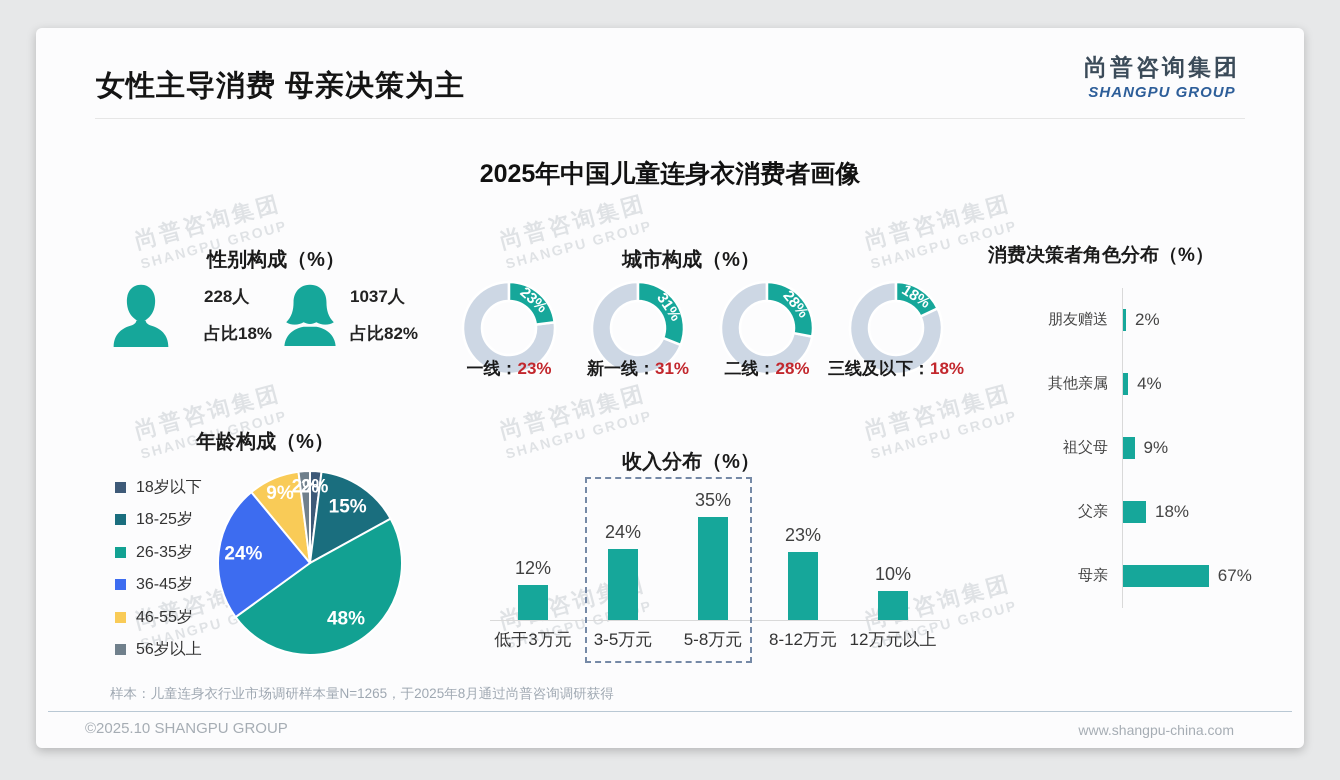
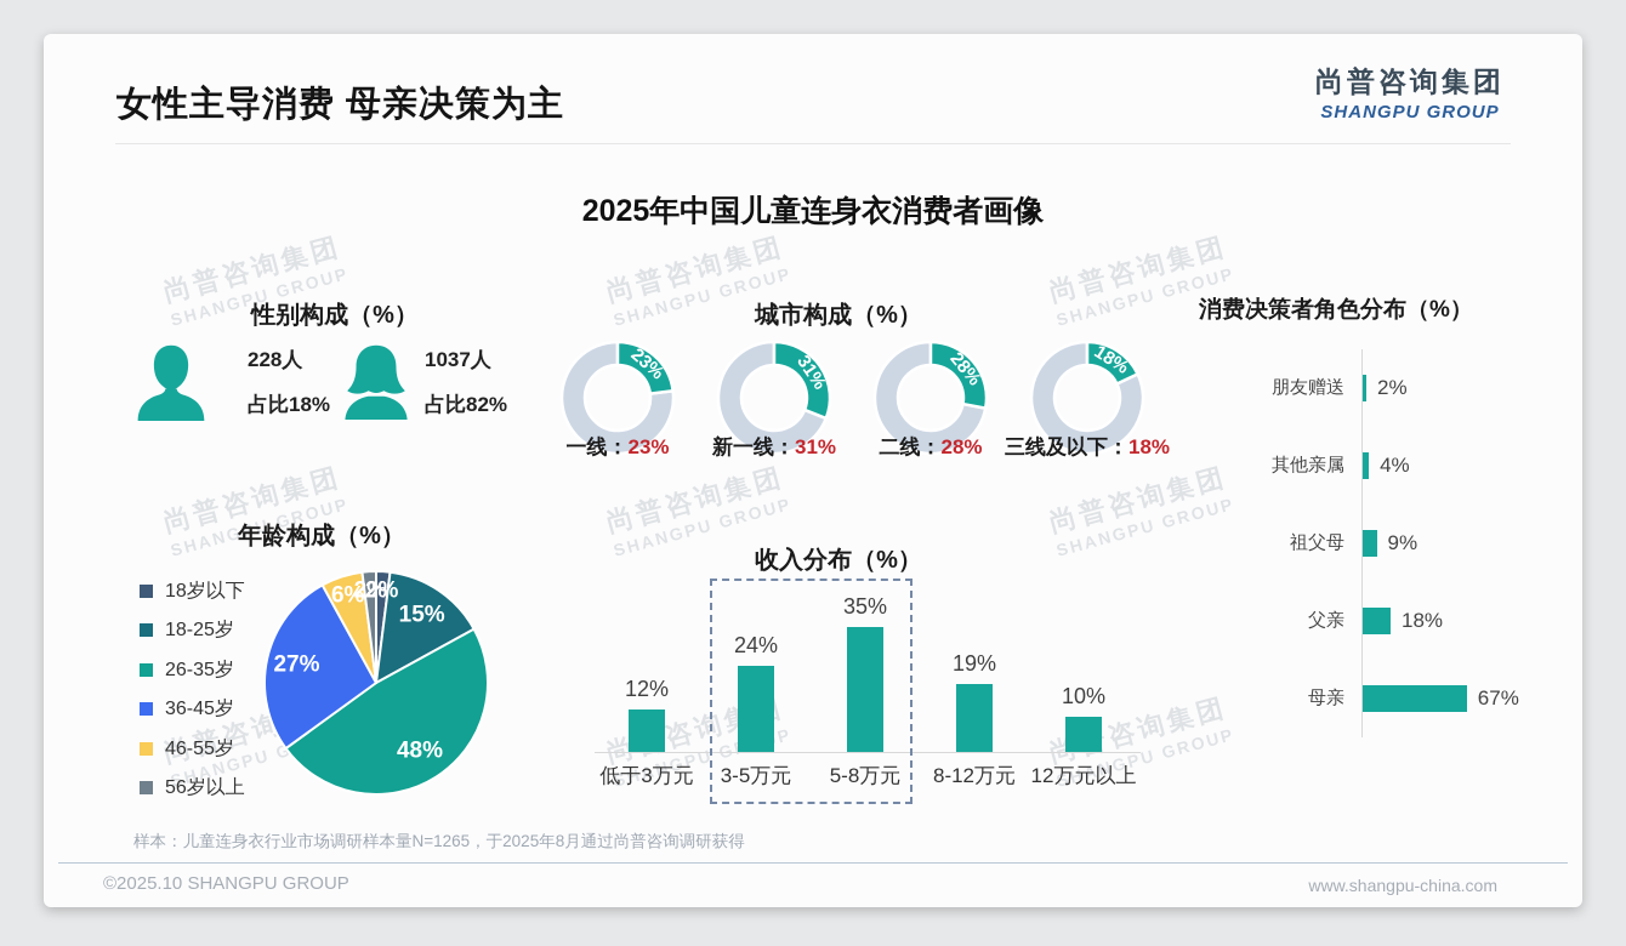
年龄构成（%）/36-45岁: 24% -> 27%
年龄构成（%）/46-55岁: 9% -> 6%
收入分布（%）/8-12万元: 23% -> 19%
